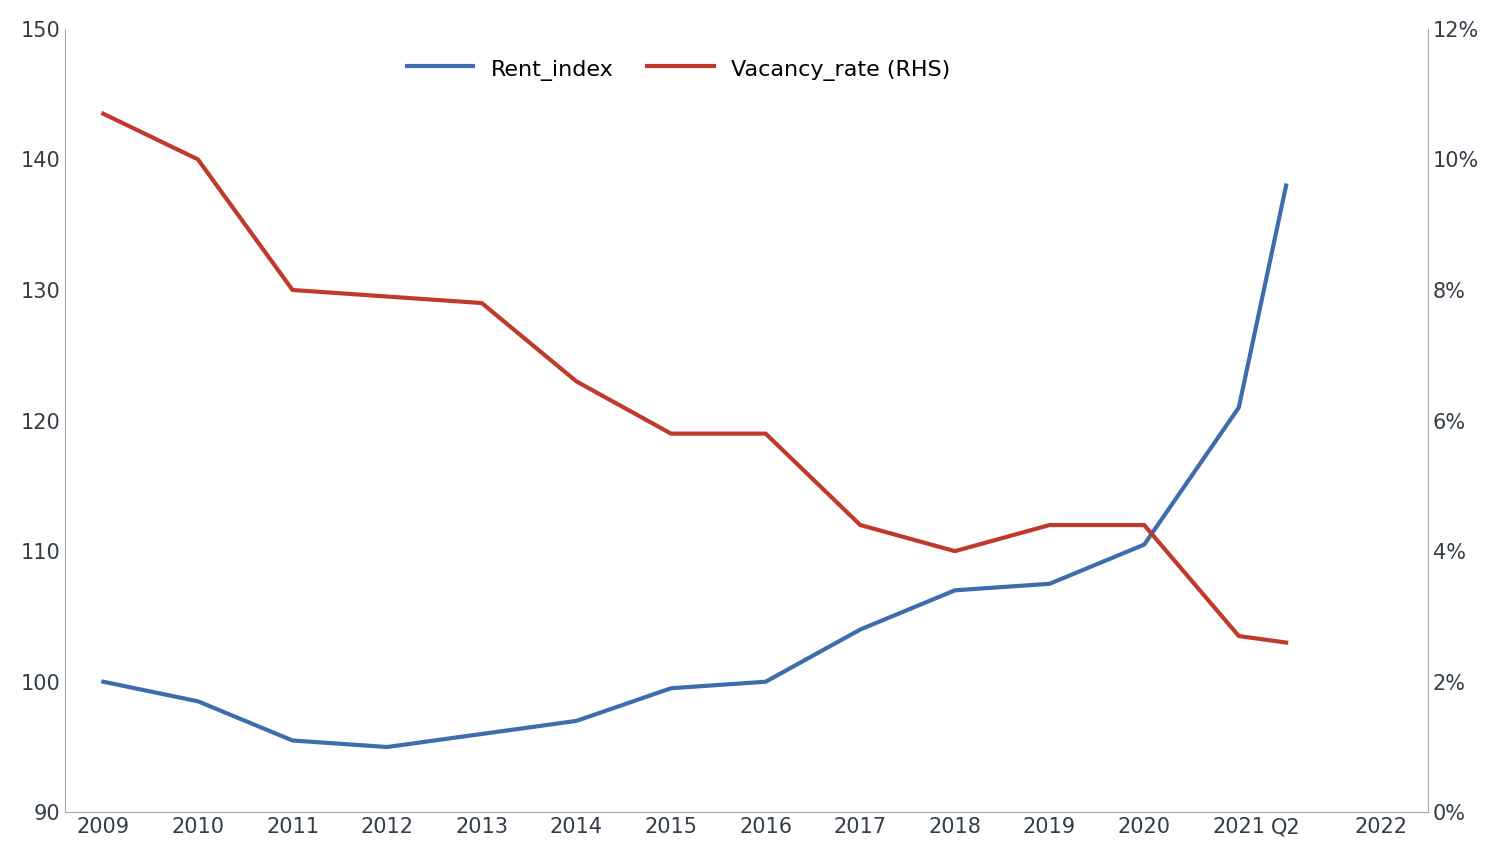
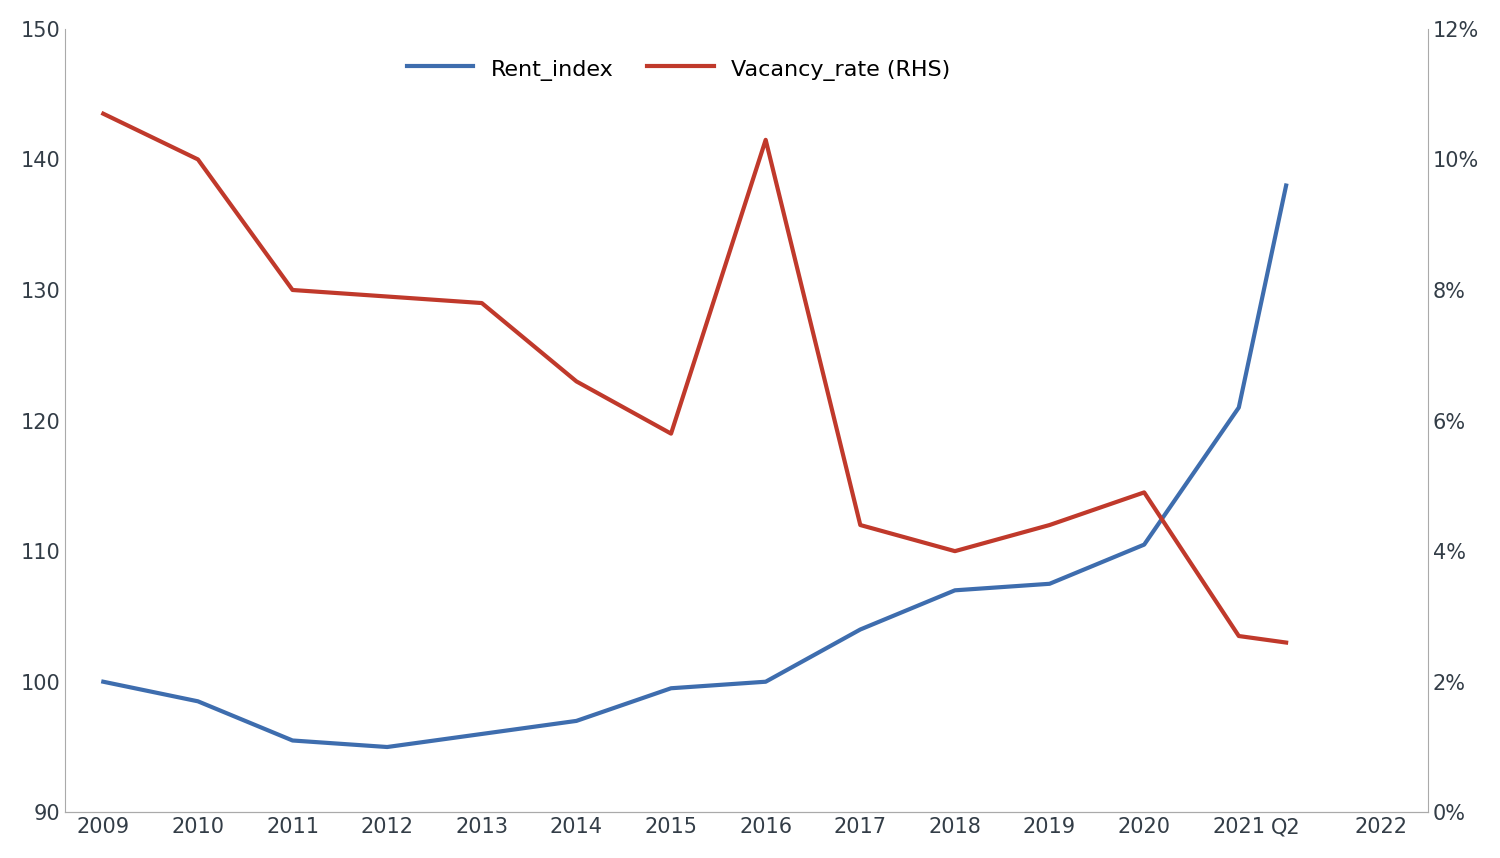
Vacancy_rate (RHS)/2016: 5.8% -> 10.3%
Vacancy_rate (RHS)/2020: 4.4% -> 4.9%
